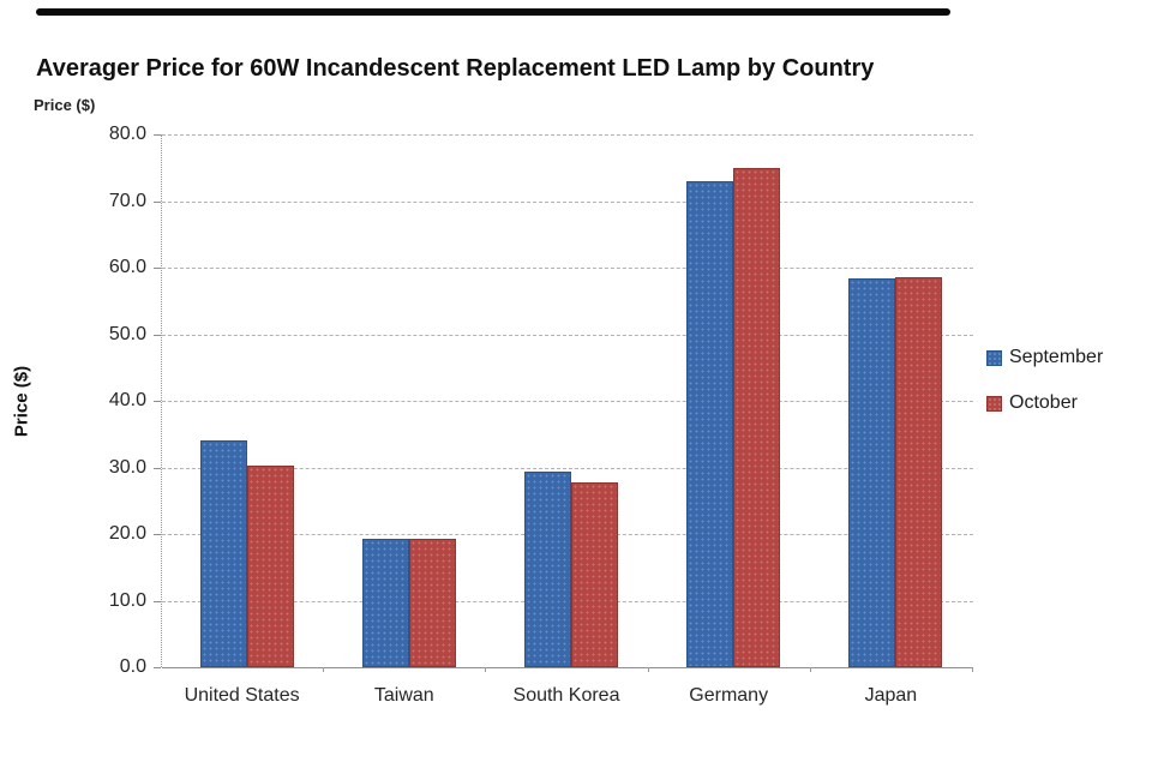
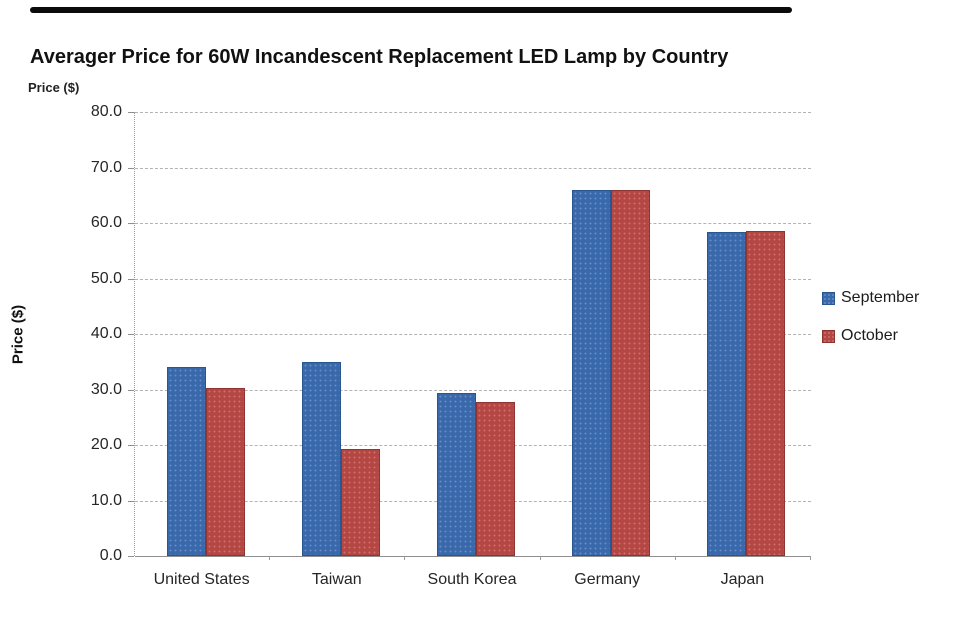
September/Taiwan: 19 -> 35
September/Germany: 73 -> 66
October/Germany: 75 -> 66
